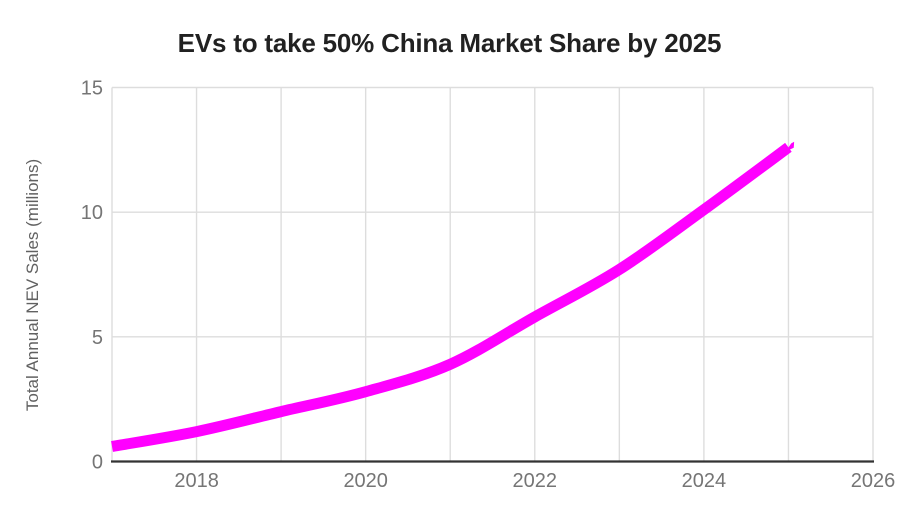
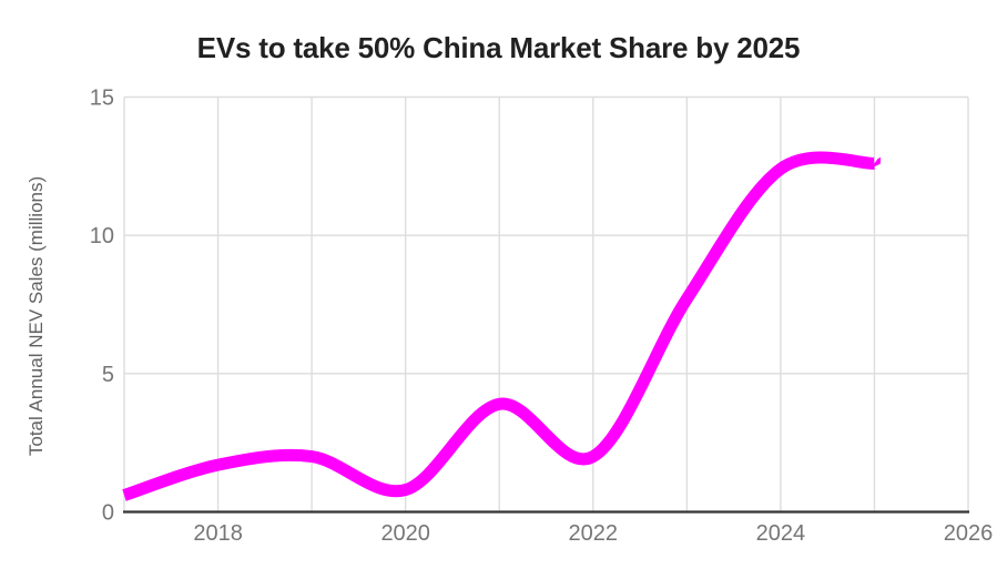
2018: 1.2 -> 1.7
2020: 2.8 -> 0.8
2022: 5.8 -> 2.0
2024: 10.1 -> 12.4
